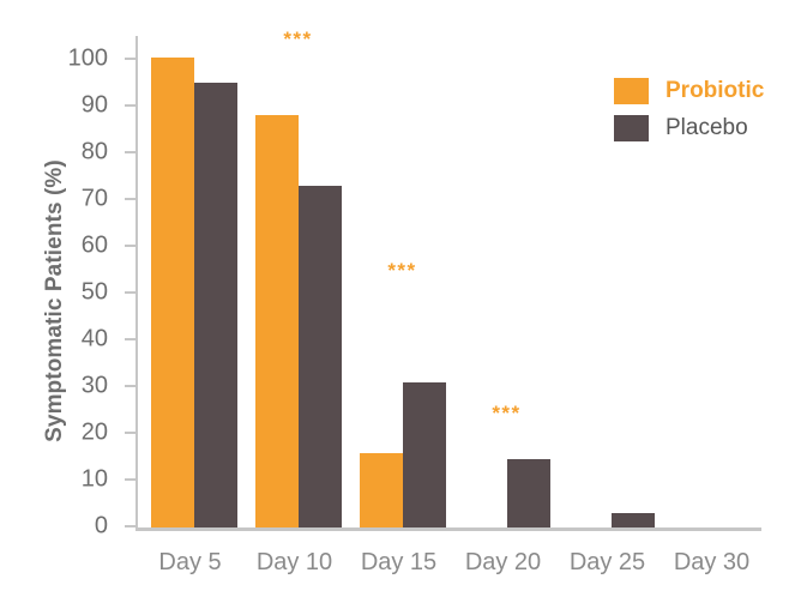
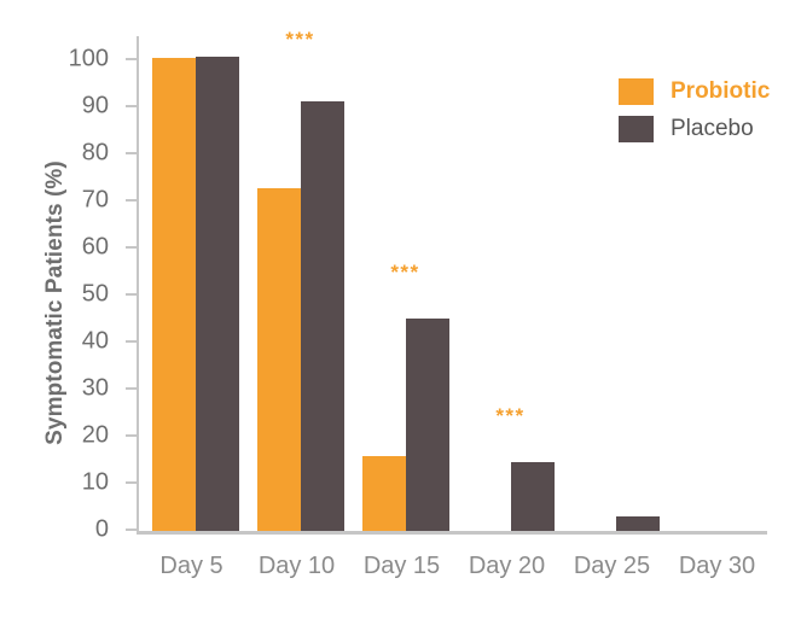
Placebo/Day 5: 95 -> 101
Probiotic/Day 10: 88 -> 73
Placebo/Day 10: 73 -> 91
Placebo/Day 15: 31 -> 45
